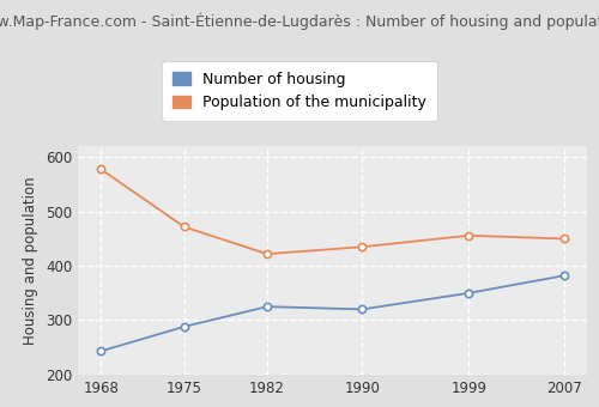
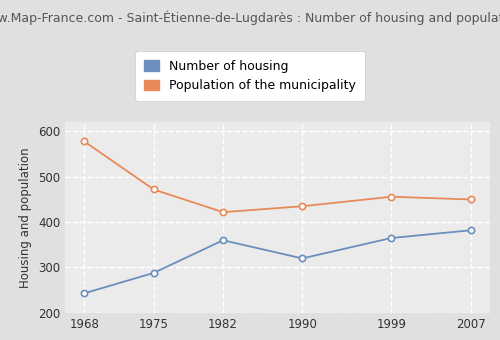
Number of housing/1982: 325 -> 360
Number of housing/1999: 350 -> 365
